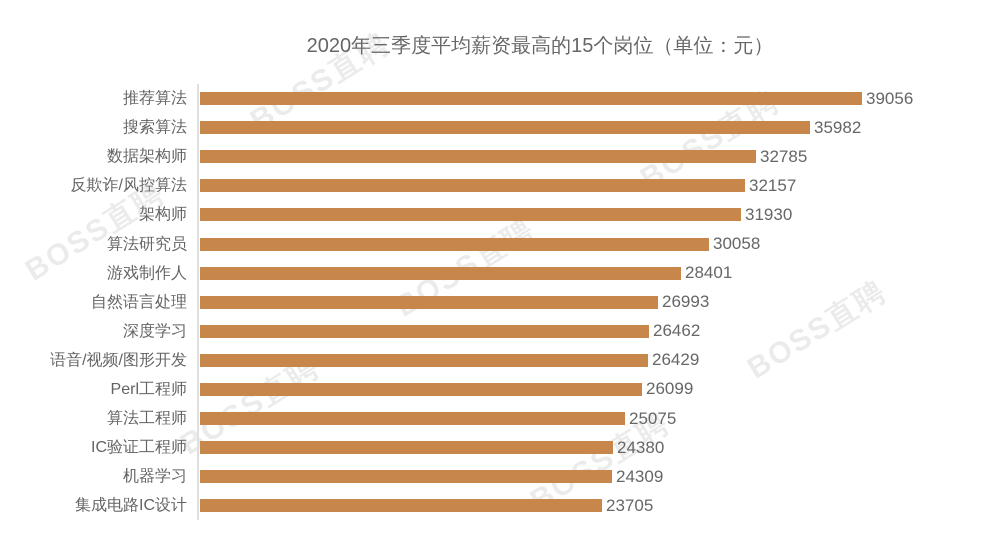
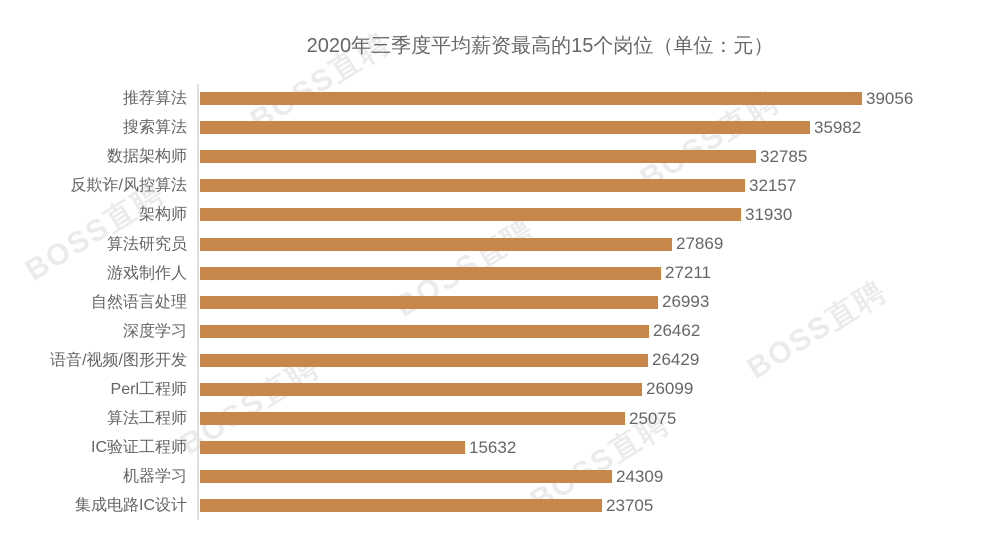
算法研究员: 30058 -> 27869
游戏制作人: 28401 -> 27211
IC验证工程师: 24380 -> 15632
